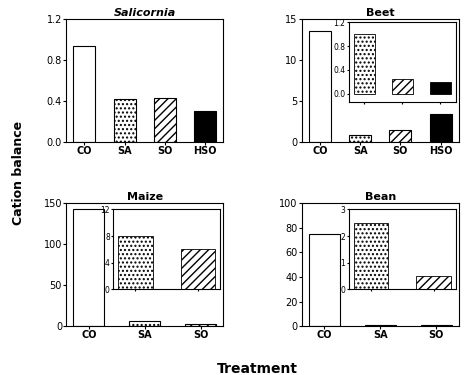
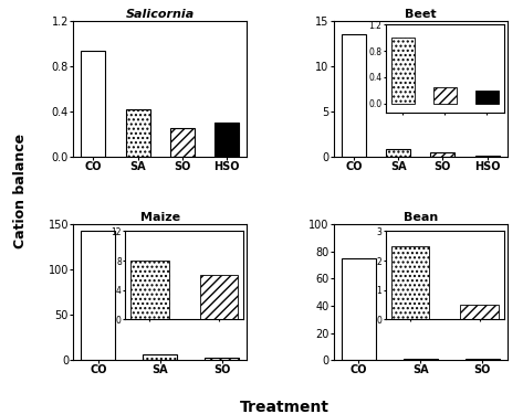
Salicornia/SO: 0.43 -> 0.25
Beet/SO: 1.4 -> 0.5
Beet/HSO: 3.4 -> 0.1
